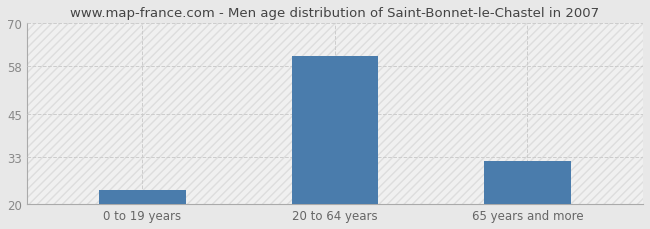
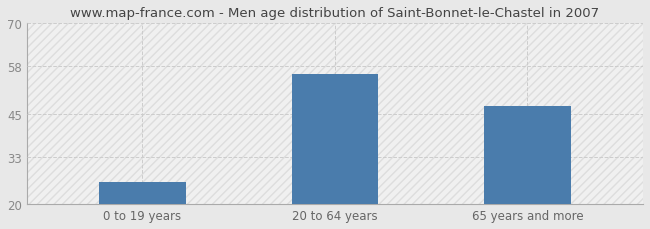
0 to 19 years: 24 -> 26
20 to 64 years: 61 -> 56
65 years and more: 32 -> 47
